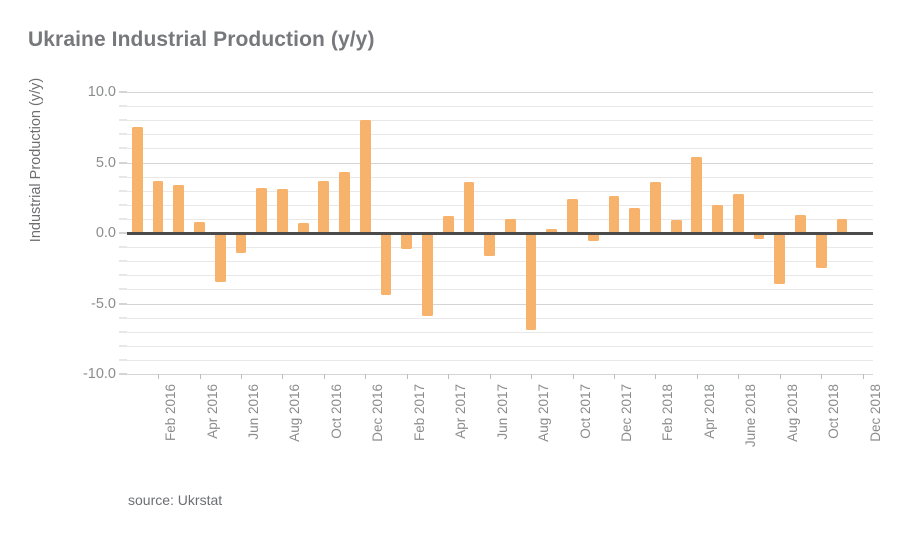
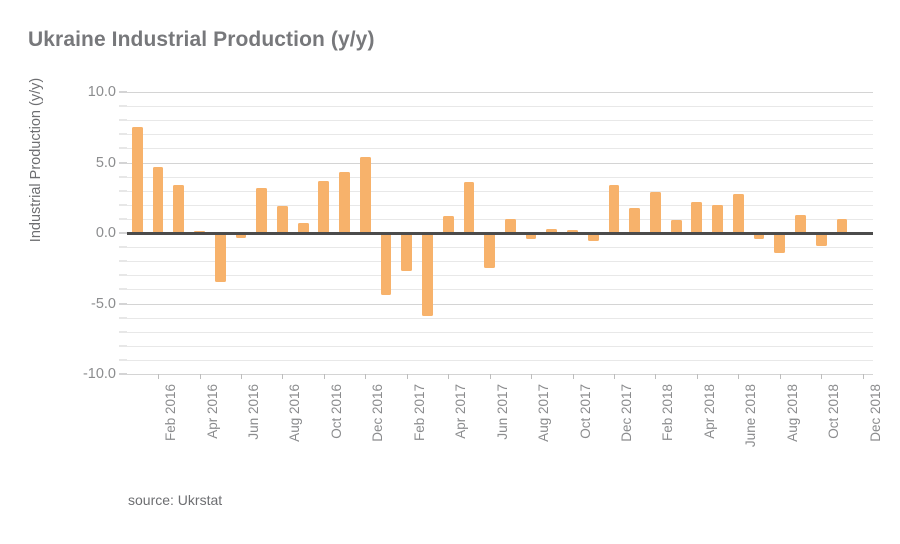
Feb 2016: 3.7 -> 4.7
Apr 2016: 0.8 -> 0.1
Jun 2016: -1.4 -> -0.3
Aug 2016: 3.1 -> 1.9
Dec 2016: 8.0 -> 5.4
Feb 2017: -1.1 -> -2.7
Jun 2017: -1.6 -> -2.5
Aug 2017: -6.9 -> -0.4
Oct 2017: 2.4 -> 0.2
Dec 2017: 2.6 -> 3.4
Feb 2018: 3.6 -> 2.9
Apr 2018: 5.4 -> 2.2
Aug 2018: -3.6 -> -1.4
Oct 2018: -2.5 -> -0.9
